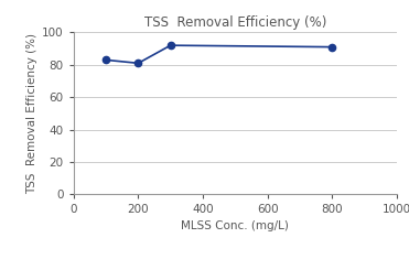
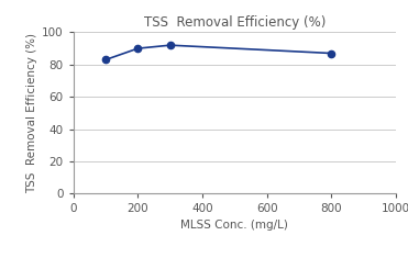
200: 81 -> 90
800: 91 -> 87
